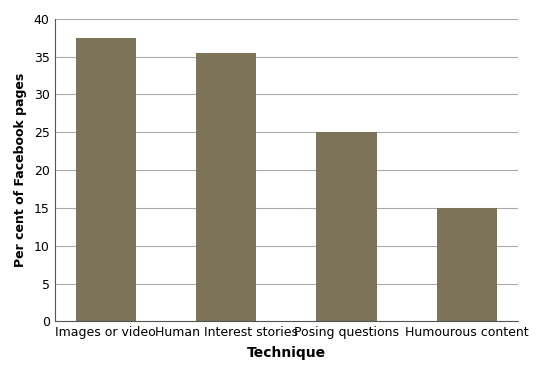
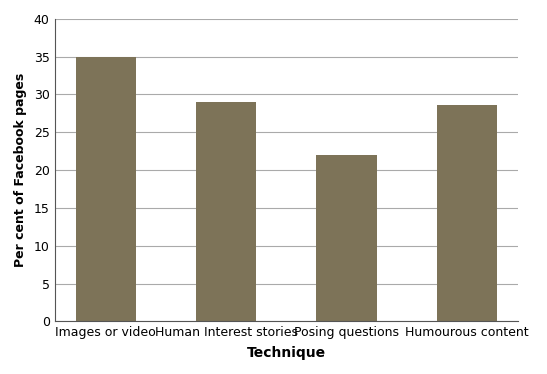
Images or video: 37.5 -> 35.0
Human Interest stories: 35.5 -> 29.0
Posing questions: 25.0 -> 22.0
Humourous content: 15.0 -> 28.6
